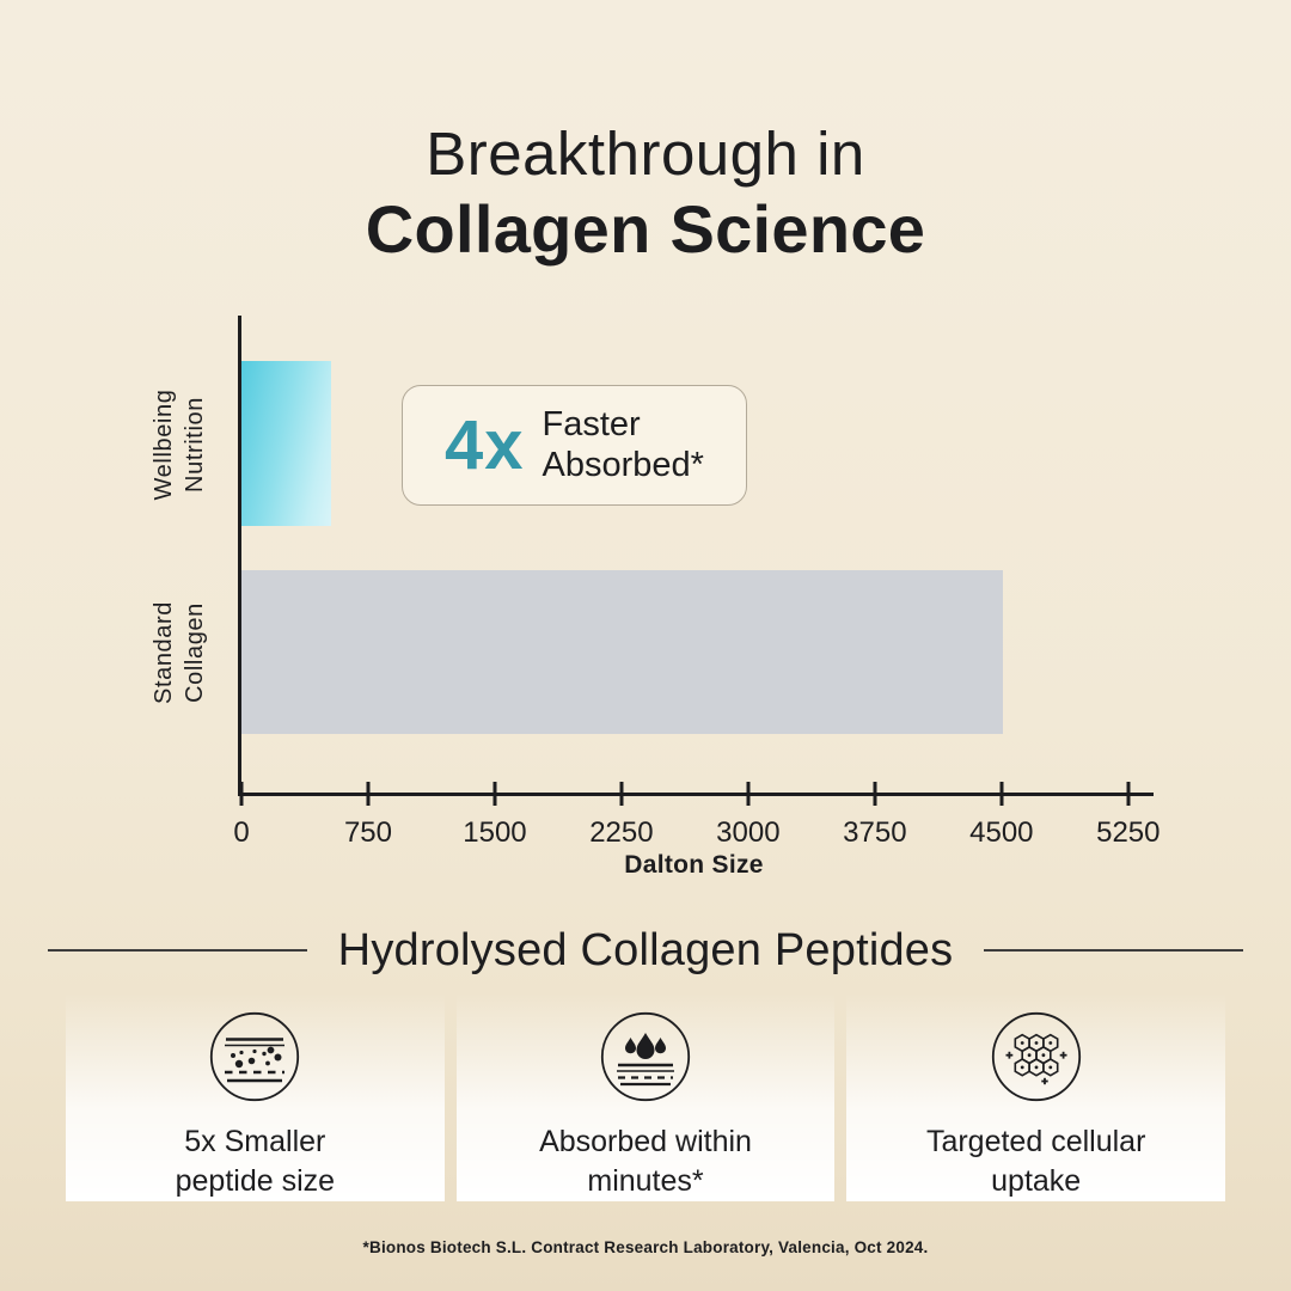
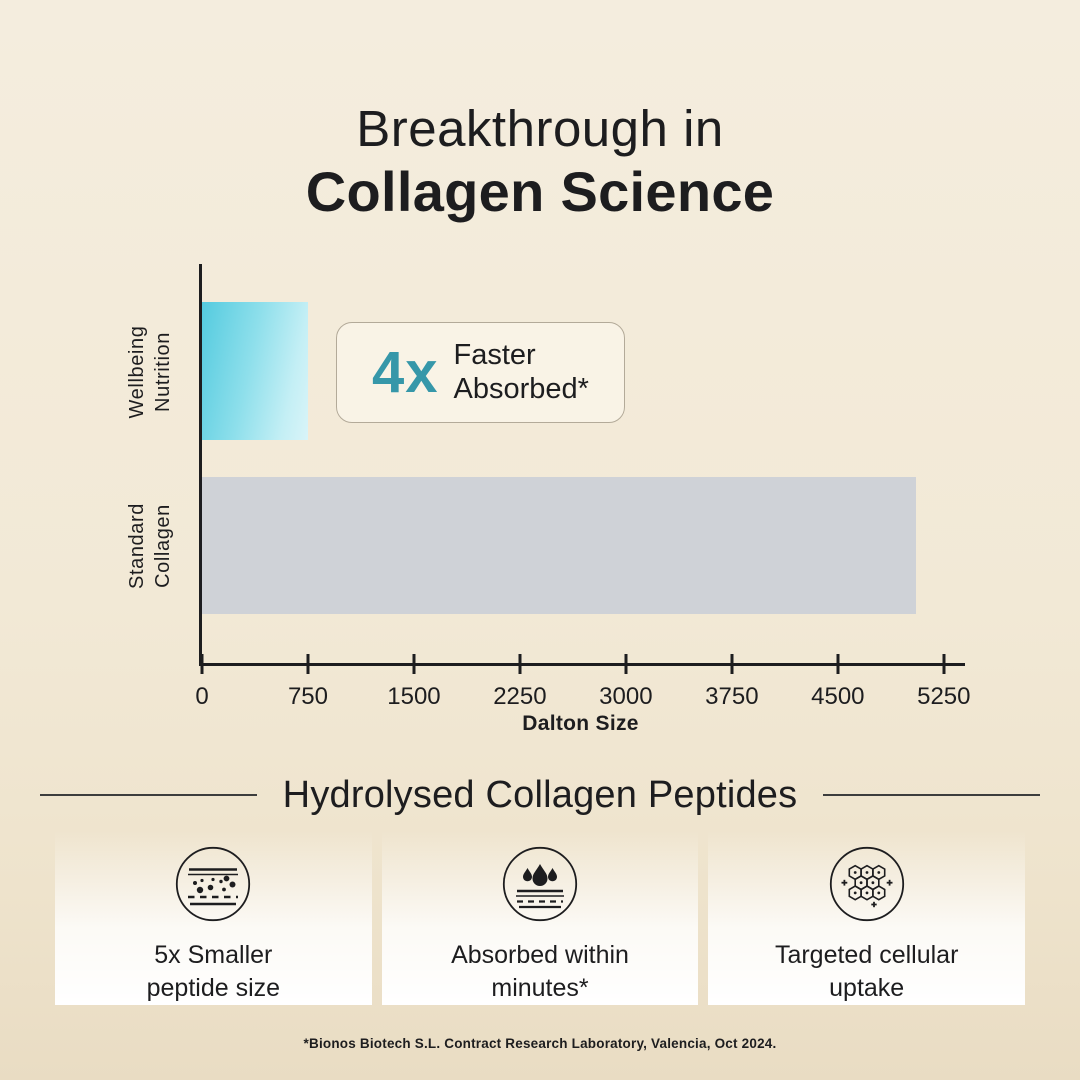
Wellbeing Nutrition: 530 -> 750
Standard Collagen: 4510 -> 5050
